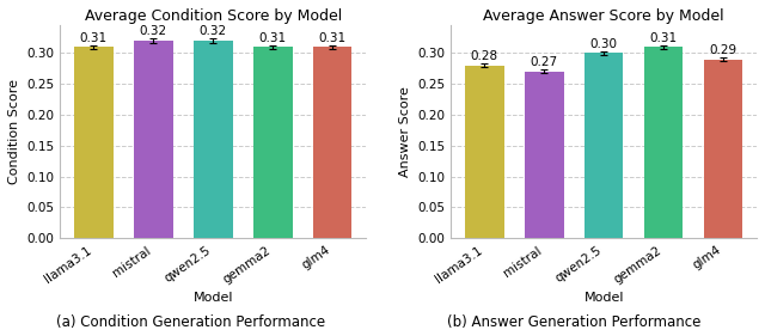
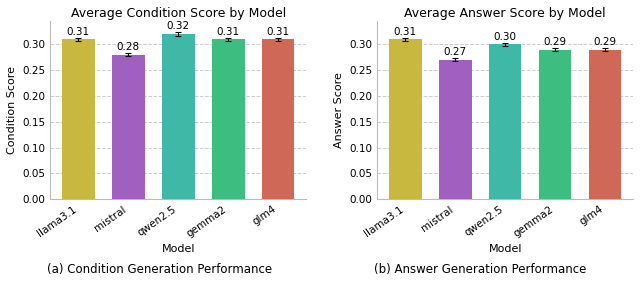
Average Condition Score by Model/mistral: 0.32 -> 0.28
Average Answer Score by Model/llama3.1: 0.28 -> 0.31
Average Answer Score by Model/gemma2: 0.31 -> 0.29
